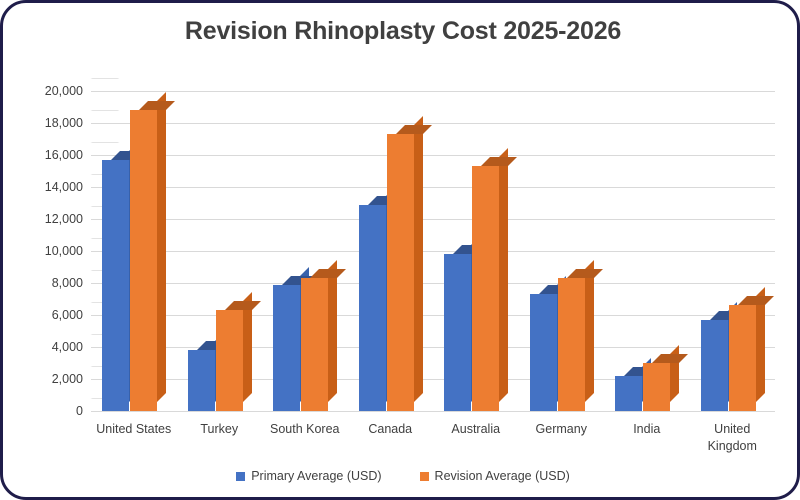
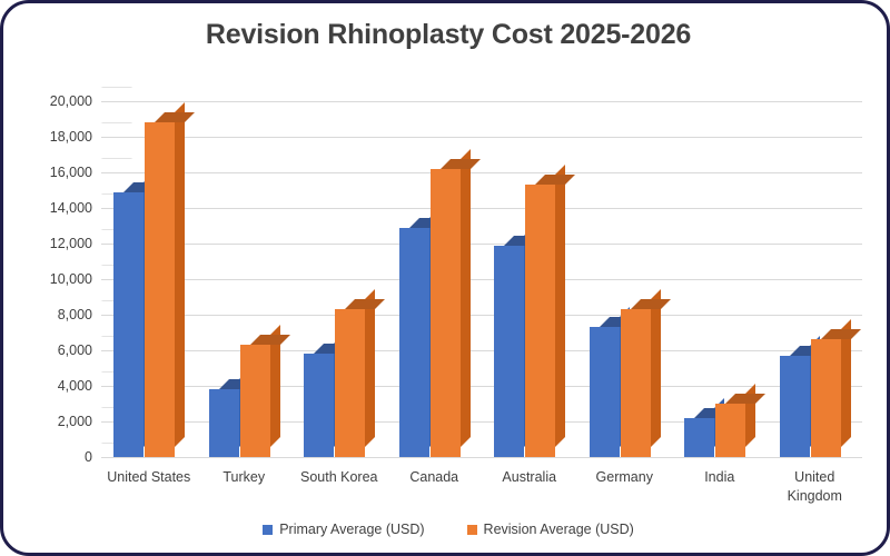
Primary Average (USD)/United States: 15700 -> 14900
Primary Average (USD)/South Korea: 7900 -> 5800
Revision Average (USD)/Canada: 17300 -> 16200
Primary Average (USD)/Australia: 9800 -> 11900
